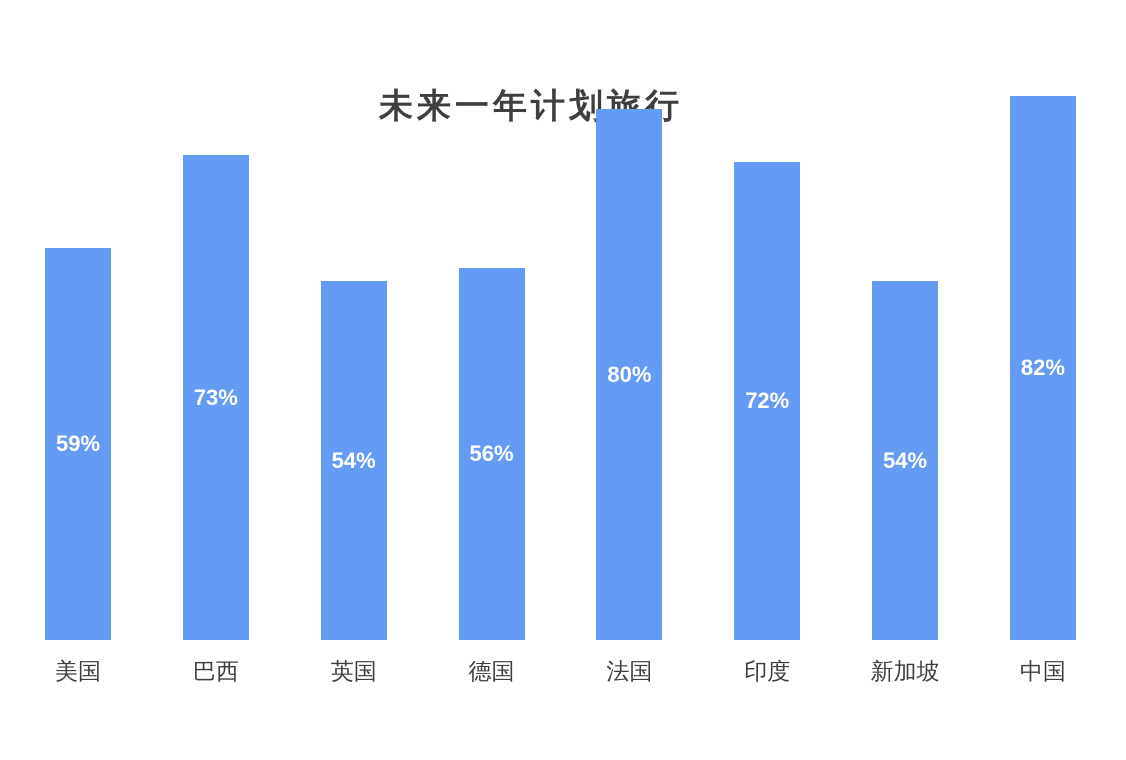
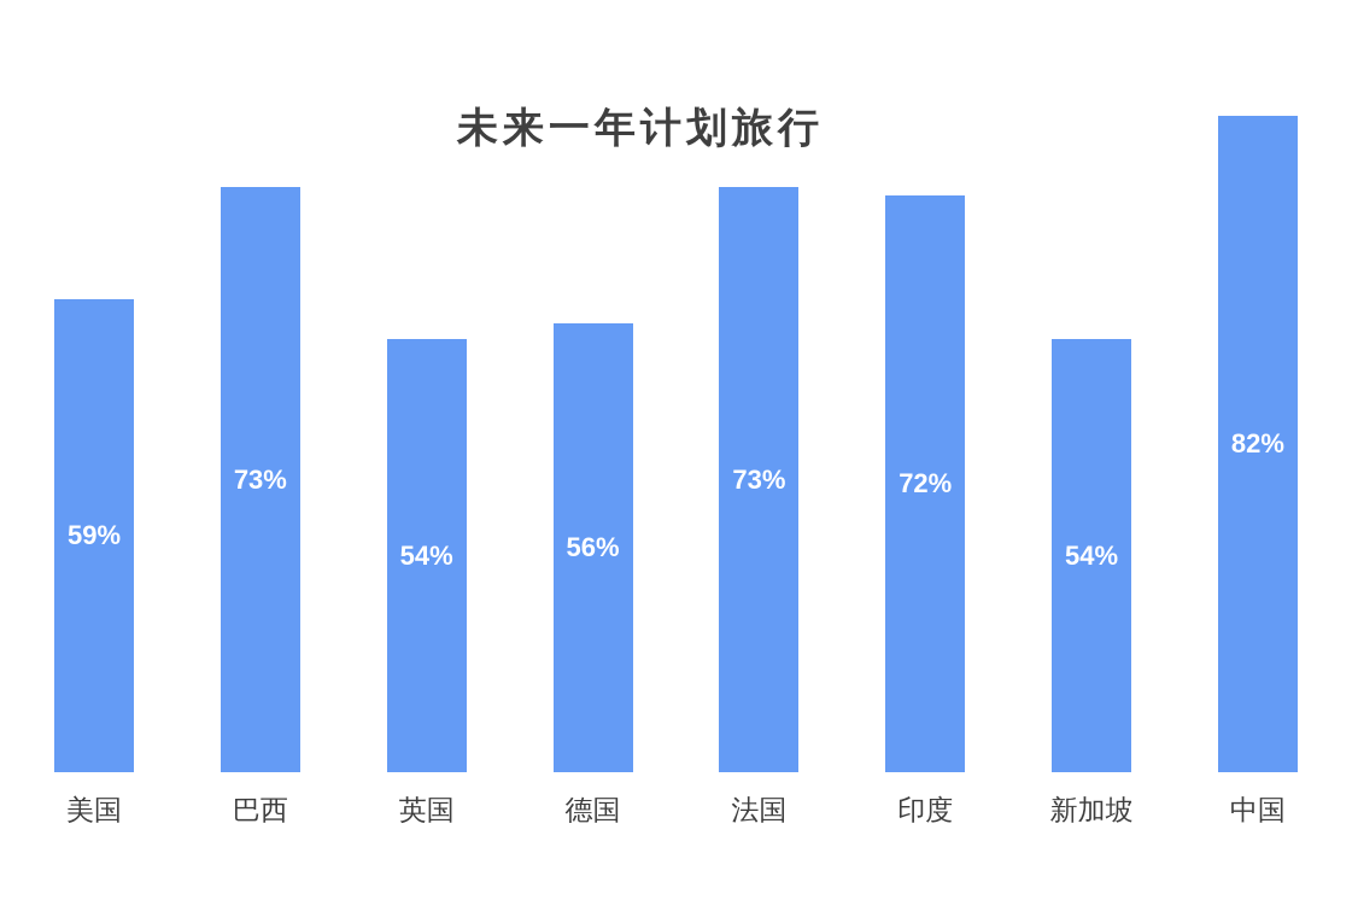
法国: 80% -> 73%
